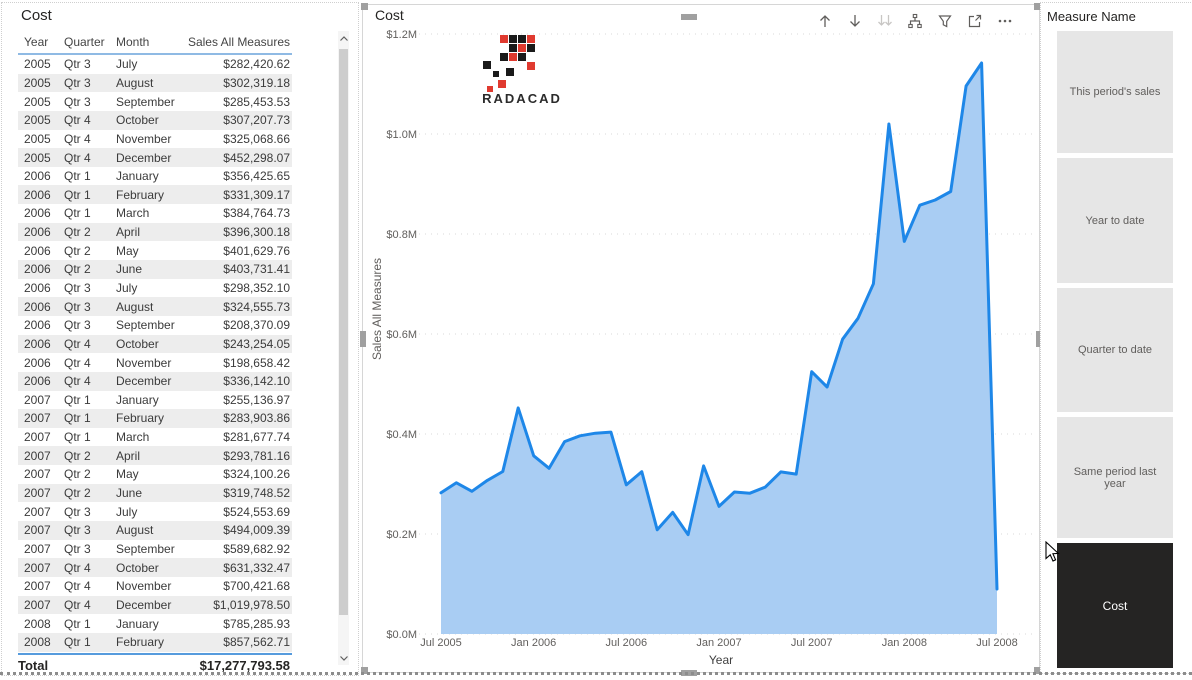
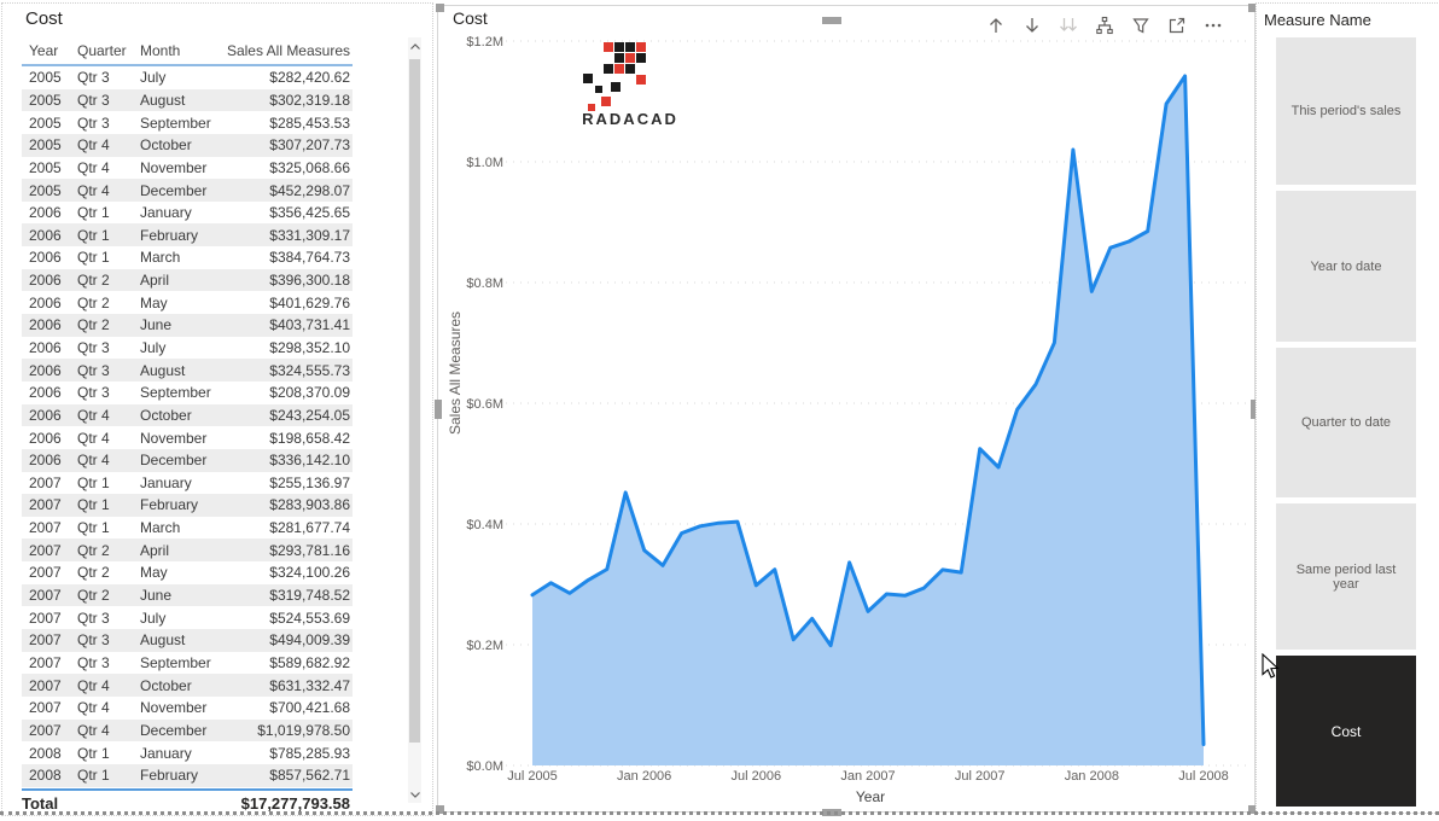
Jul 2008: $0.09M -> $0.04M
